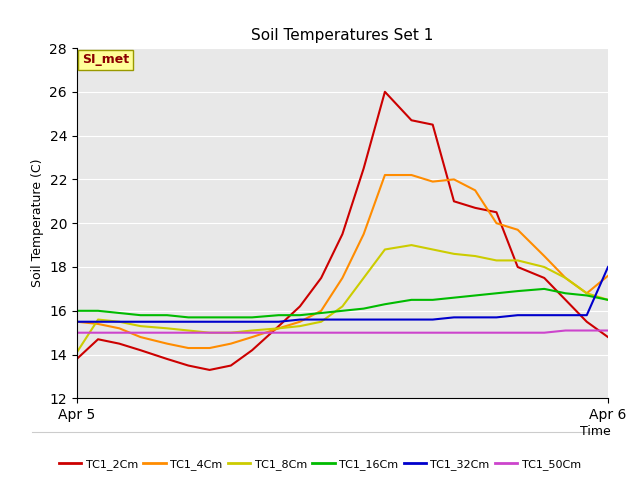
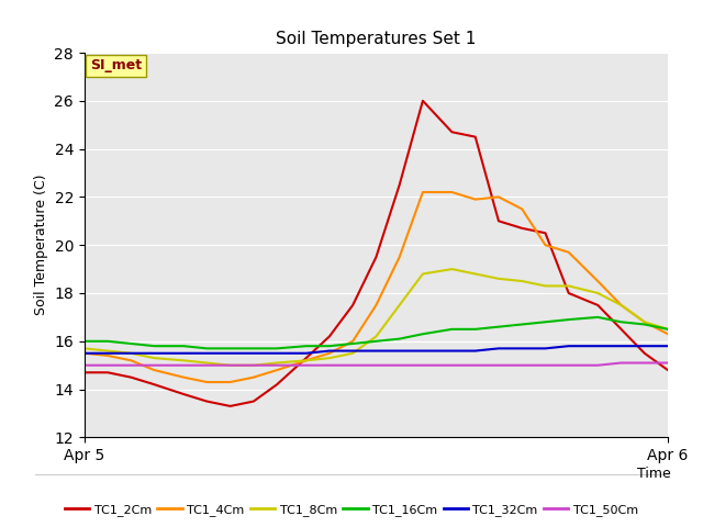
TC1_2Cm/Apr 5: 13.8 -> 14.7
TC1_8Cm/Apr 5: 14.1 -> 15.7
TC1_4Cm/Apr 6: 17.6 -> 16.3
TC1_32Cm/Apr 6: 18.0 -> 15.8
